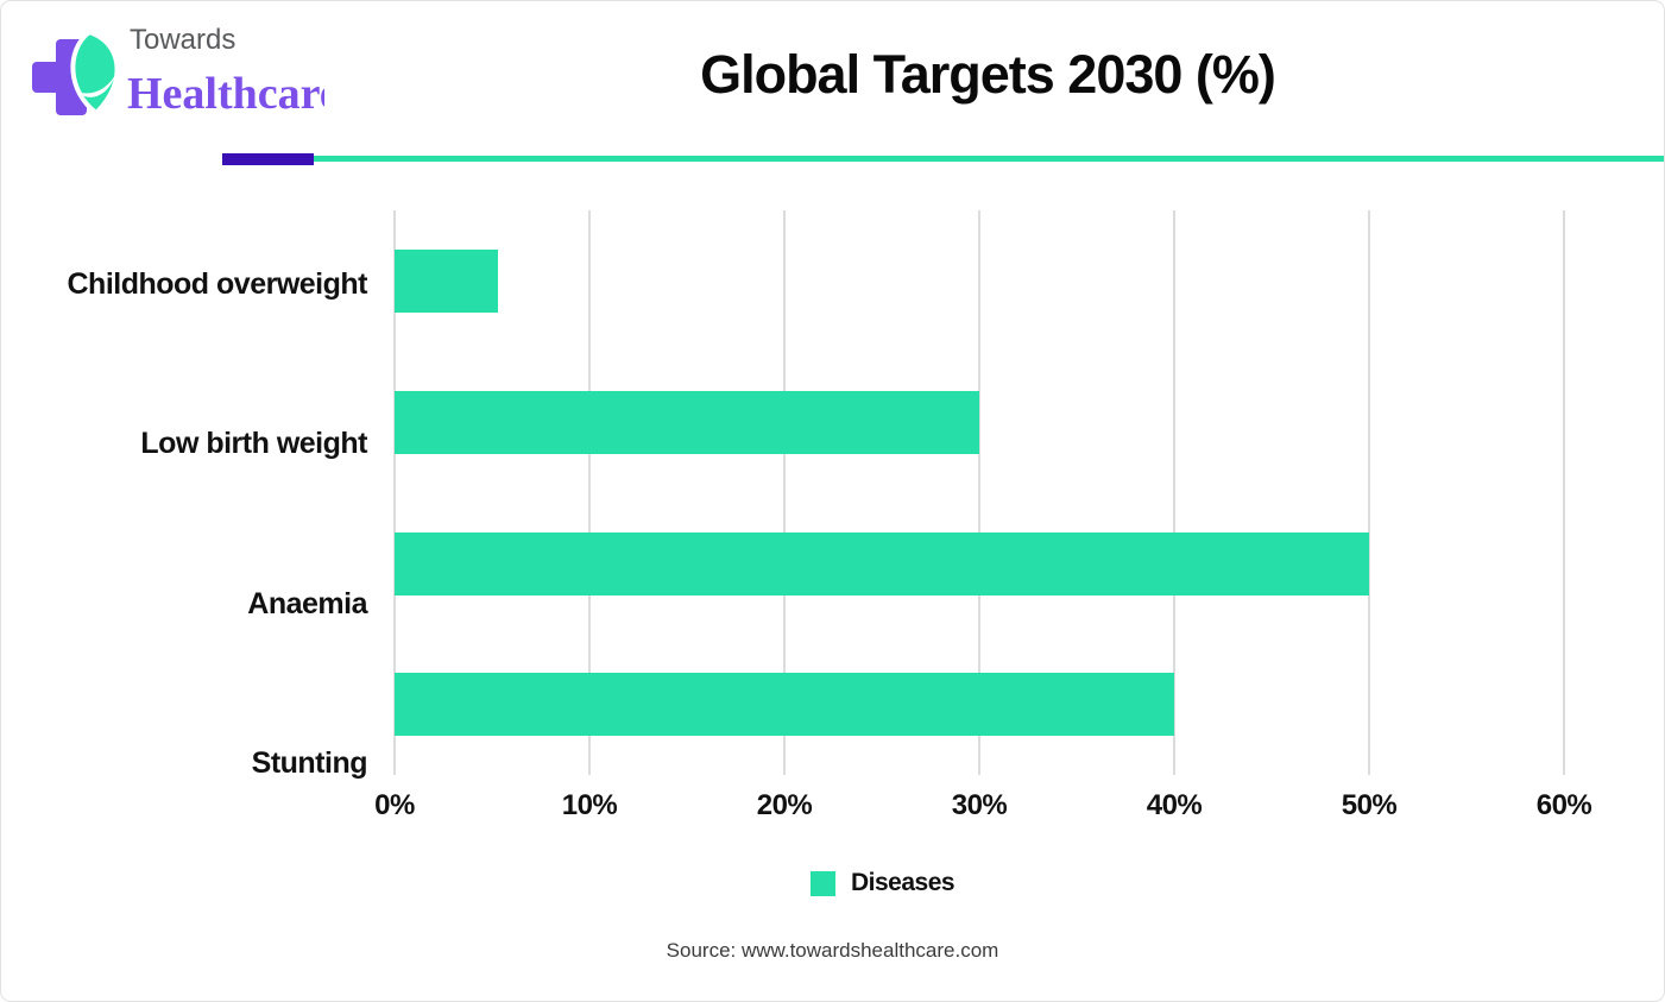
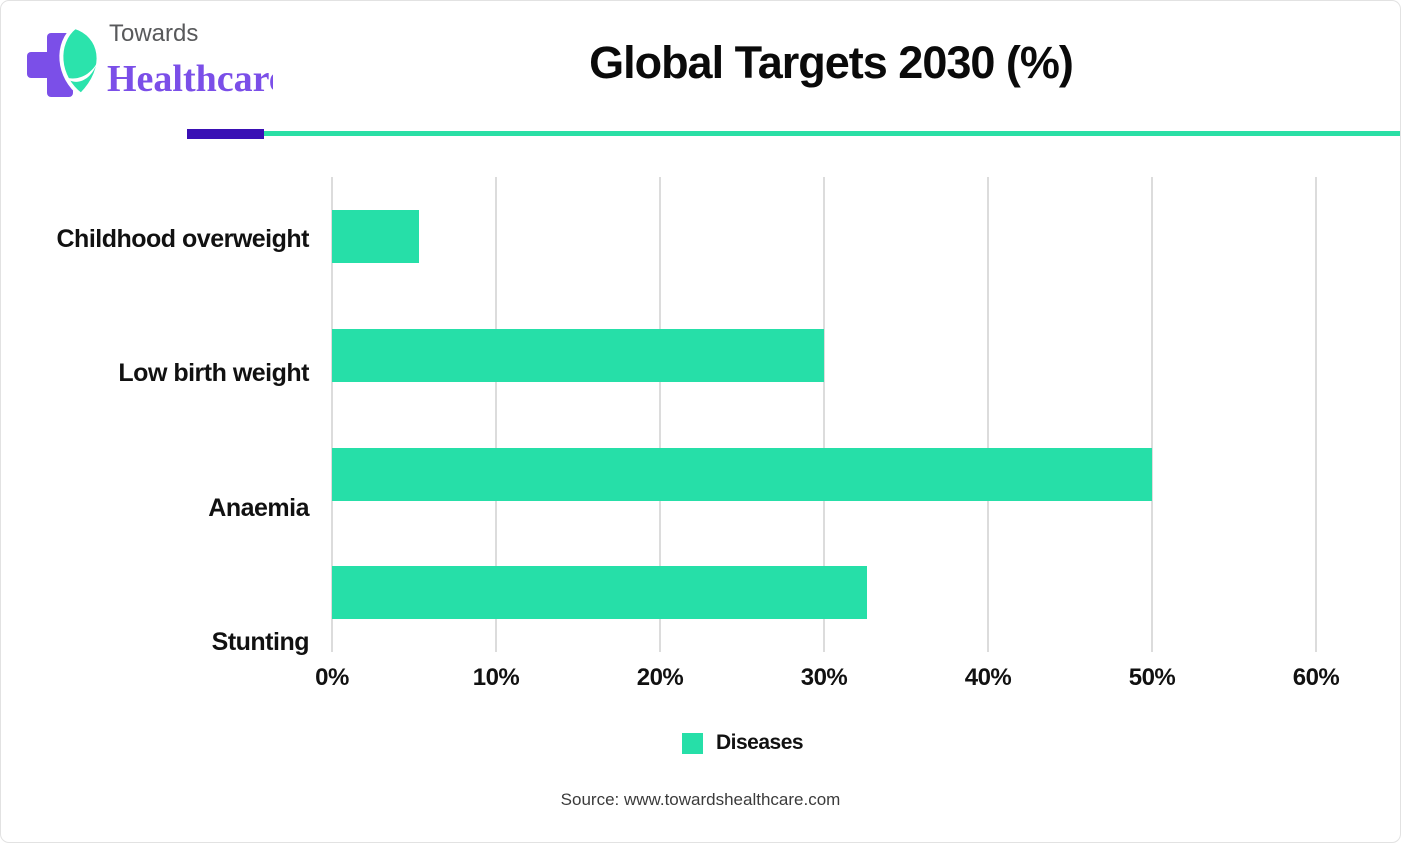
Stunting: 40.0% -> 32.6%
